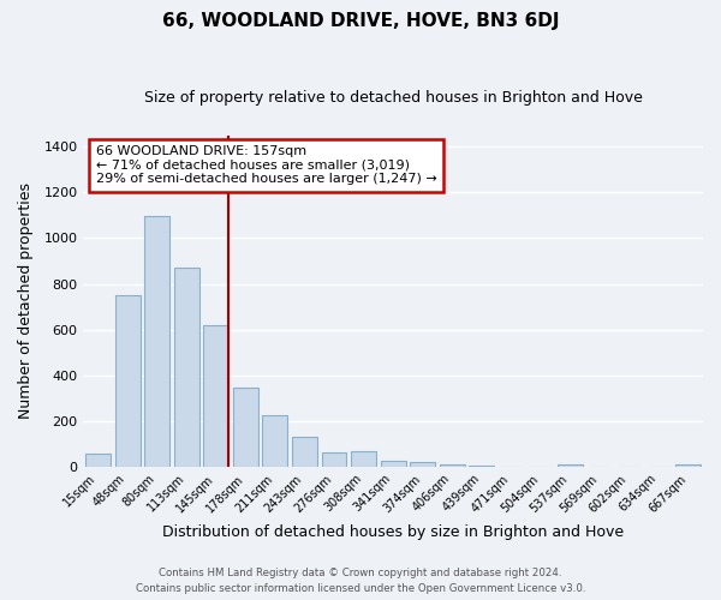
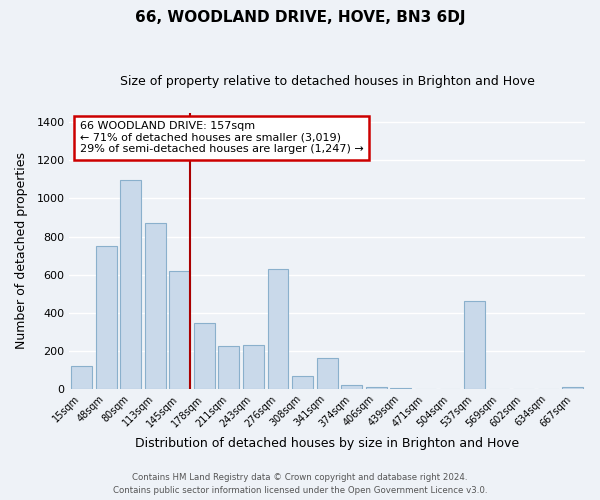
15sqm: 60 -> 120
243sqm: 130 -> 230
276sqm: 60 -> 630
341sqm: 20 -> 160
537sqm: 10 -> 460
